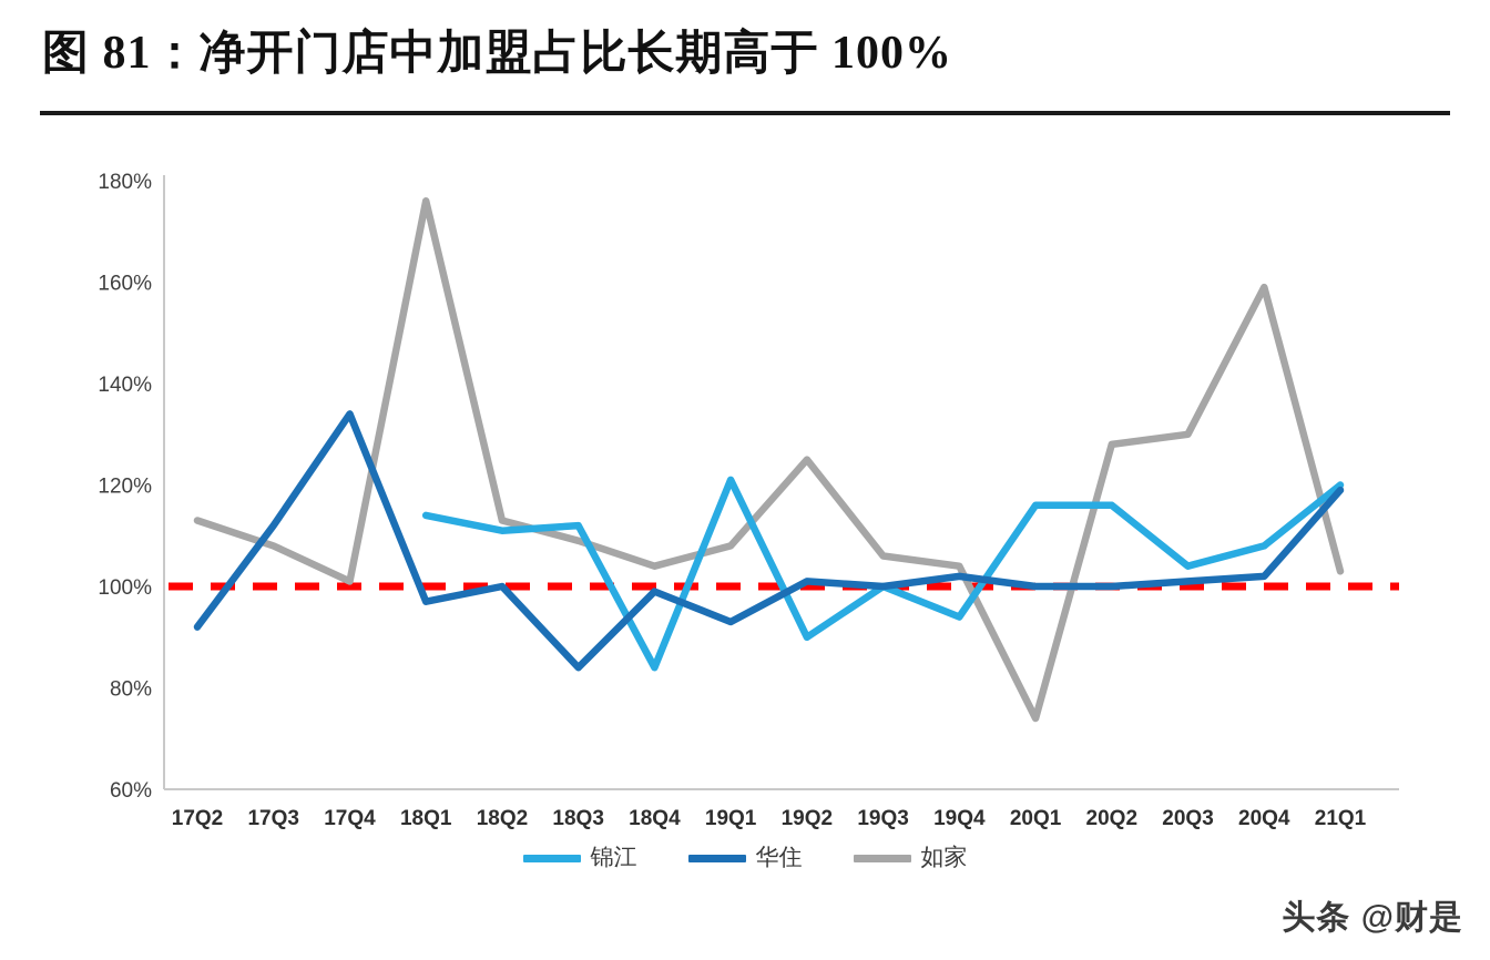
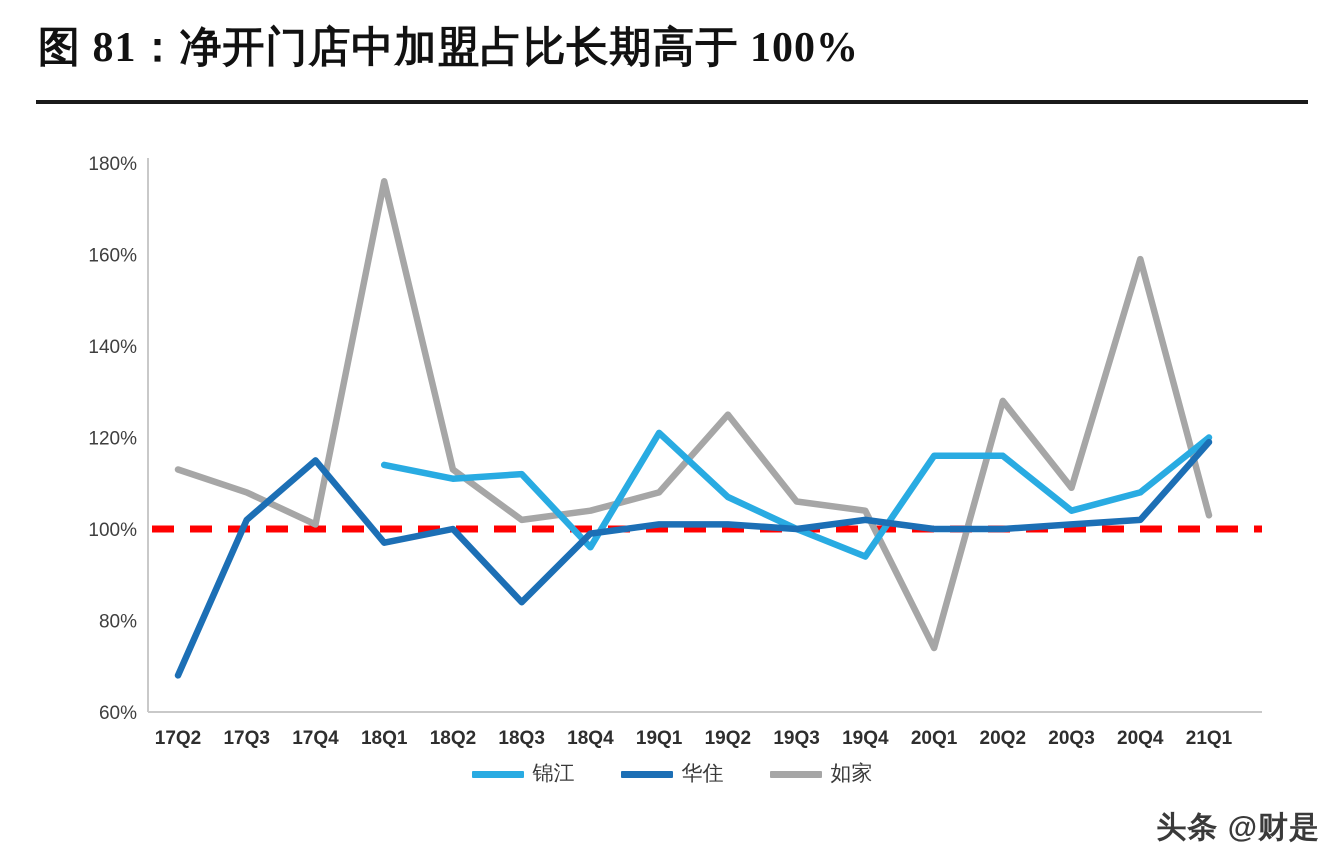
华住/17Q2: 92% -> 68%
华住/17Q3: 112% -> 102%
华住/17Q4: 134% -> 115%
如家/18Q3: 109% -> 102%
锦江/18Q4: 84% -> 96%
华住/19Q1: 93% -> 101%
锦江/19Q2: 90% -> 107%
如家/20Q3: 130% -> 109%
